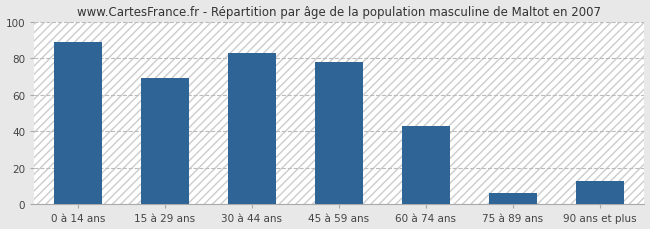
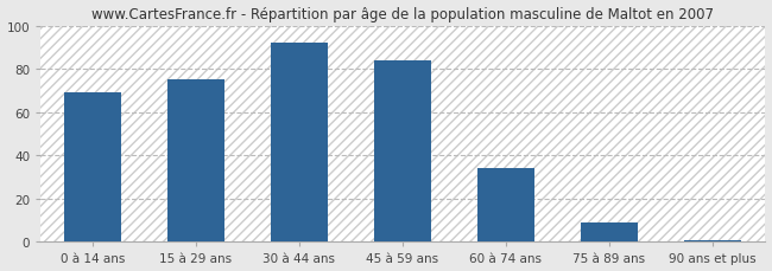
0 à 14 ans: 89 -> 69
15 à 29 ans: 69 -> 75
30 à 44 ans: 83 -> 92
45 à 59 ans: 78 -> 84
60 à 74 ans: 43 -> 34
75 à 89 ans: 6 -> 9
90 ans et plus: 13 -> 1
